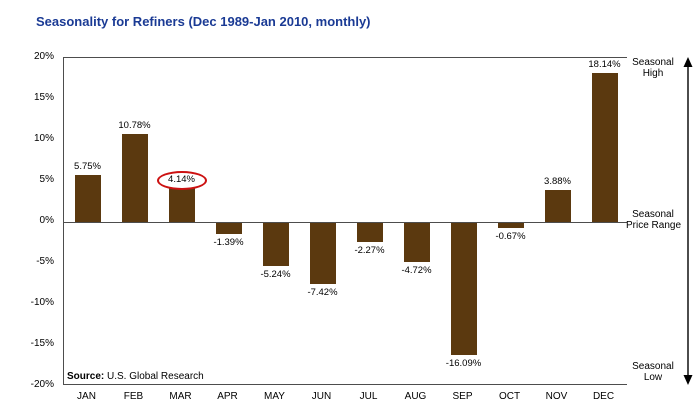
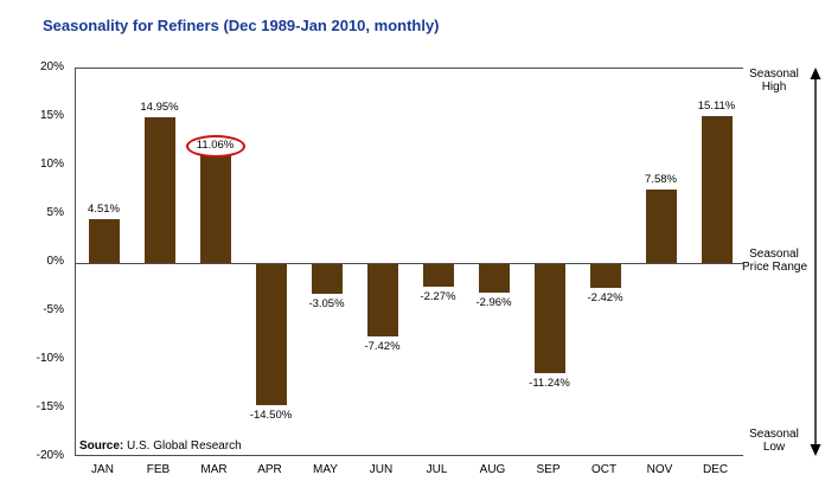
JAN: 5.75% -> 4.51%
FEB: 10.78% -> 14.95%
MAR: 4.14% -> 11.06%
APR: -1.39% -> -14.50%
MAY: -5.24% -> -3.05%
AUG: -4.72% -> -2.96%
SEP: -16.09% -> -11.24%
OCT: -0.67% -> -2.42%
NOV: 3.88% -> 7.58%
DEC: 18.14% -> 15.11%
